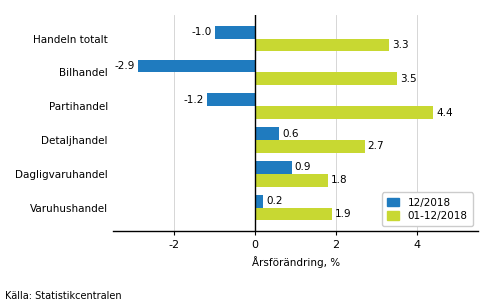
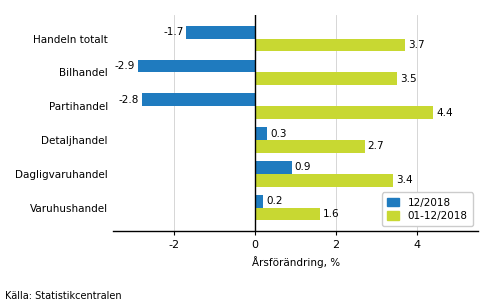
12/2018/Handeln totalt: -1.0 -> -1.7
01-12/2018/Handeln totalt: 3.3 -> 3.7
12/2018/Partihandel: -1.2 -> -2.8
12/2018/Detaljhandel: 0.6 -> 0.3
01-12/2018/Dagligvaruhandel: 1.8 -> 3.4
01-12/2018/Varuhushandel: 1.9 -> 1.6
